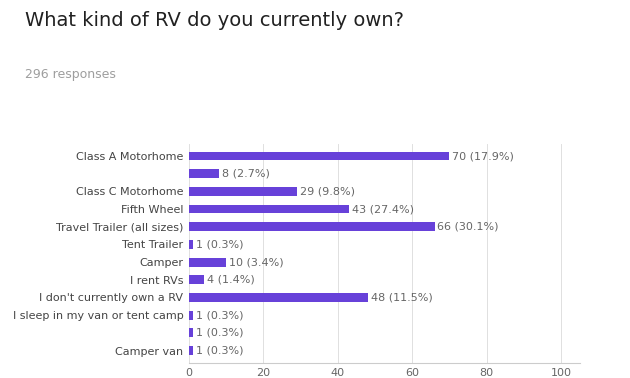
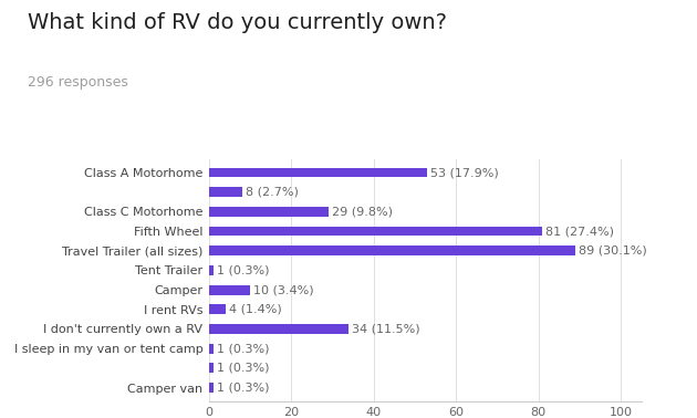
Class A Motorhome: 70 -> 53
Fifth Wheel: 43 -> 81
Travel Trailer (all sizes): 66 -> 89
I don't currently own a RV: 48 -> 34
